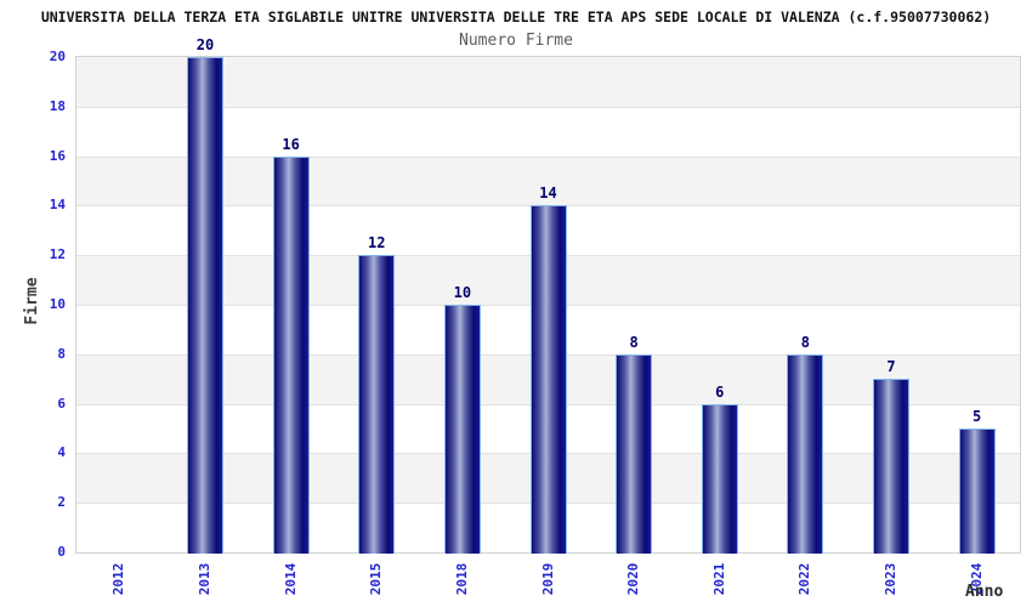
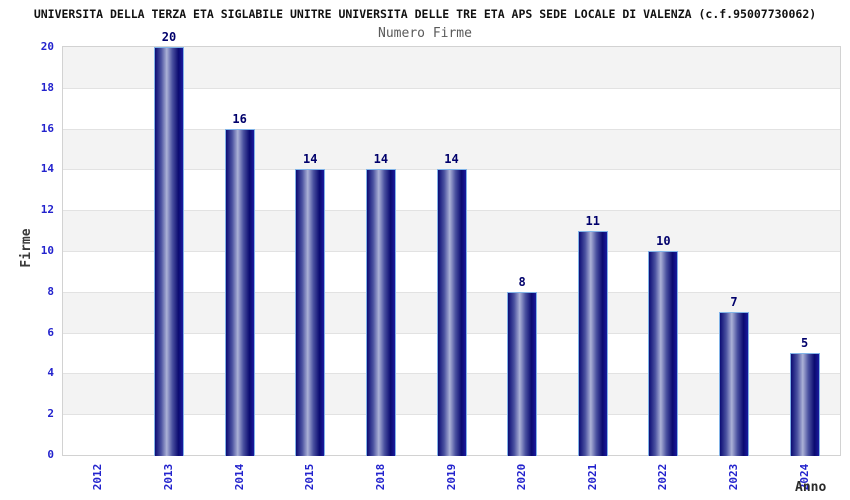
2015: 12 -> 14
2018: 10 -> 14
2021: 6 -> 11
2022: 8 -> 10
